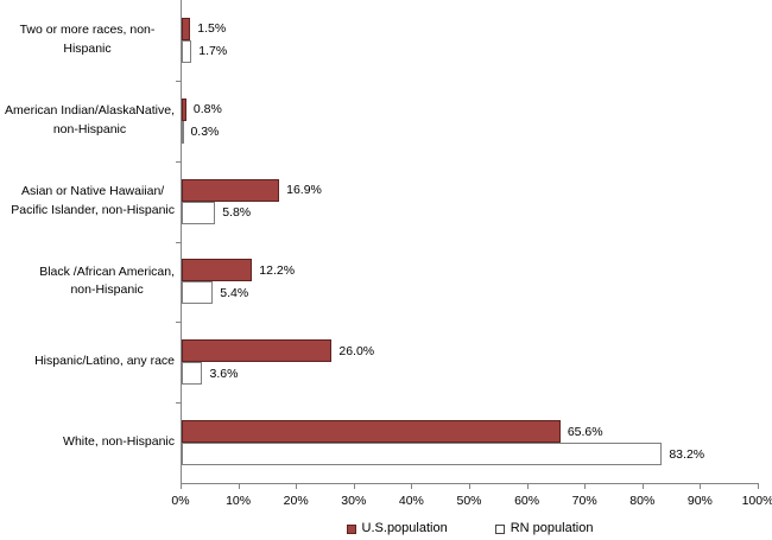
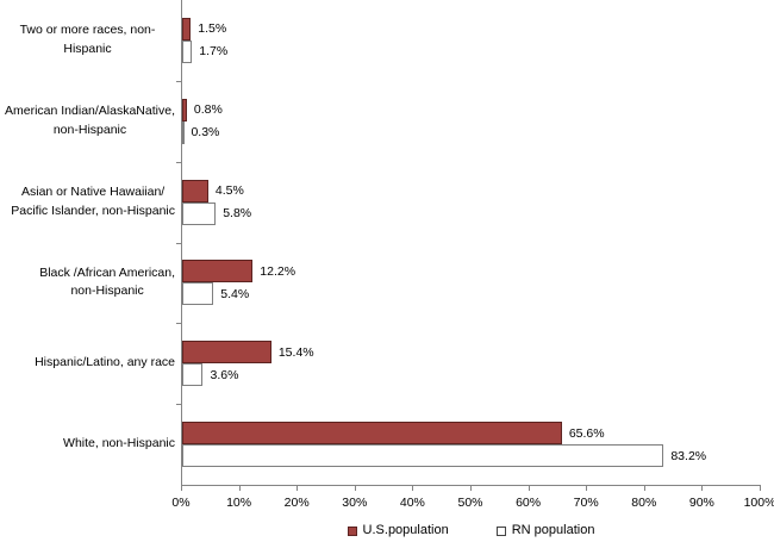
U.S.population/Asian or Native Hawaiian/ Pacific Islander, non-Hispanic: 16.9% -> 4.5%
U.S.population/Hispanic/Latino, any race: 26.0% -> 15.4%
